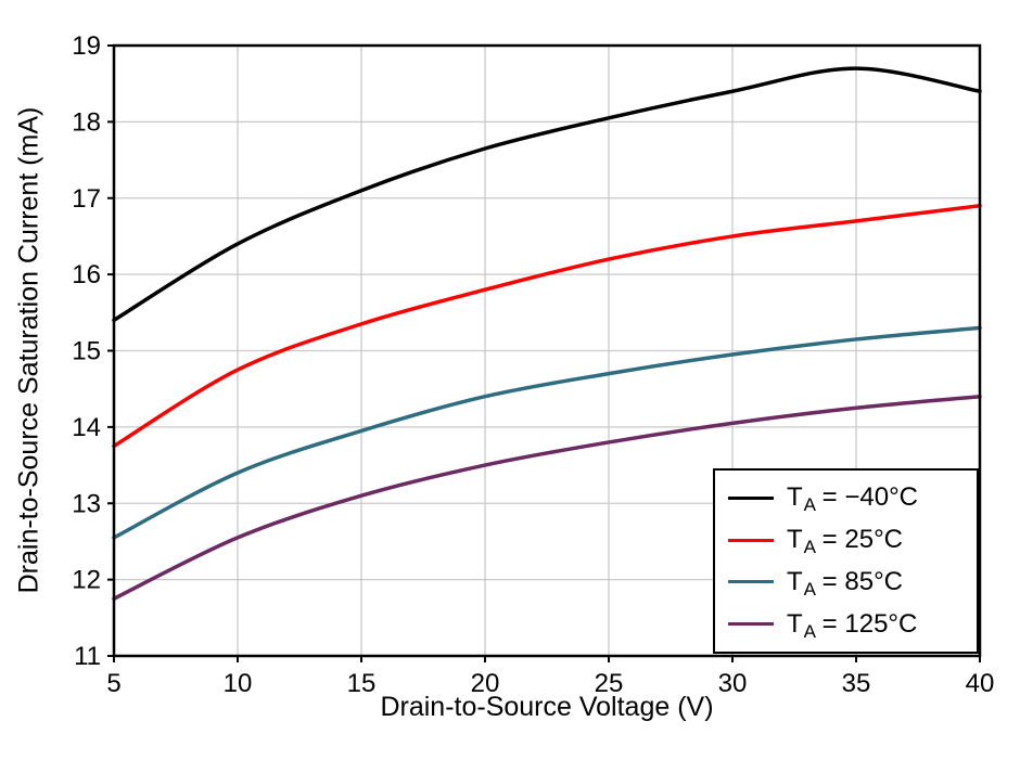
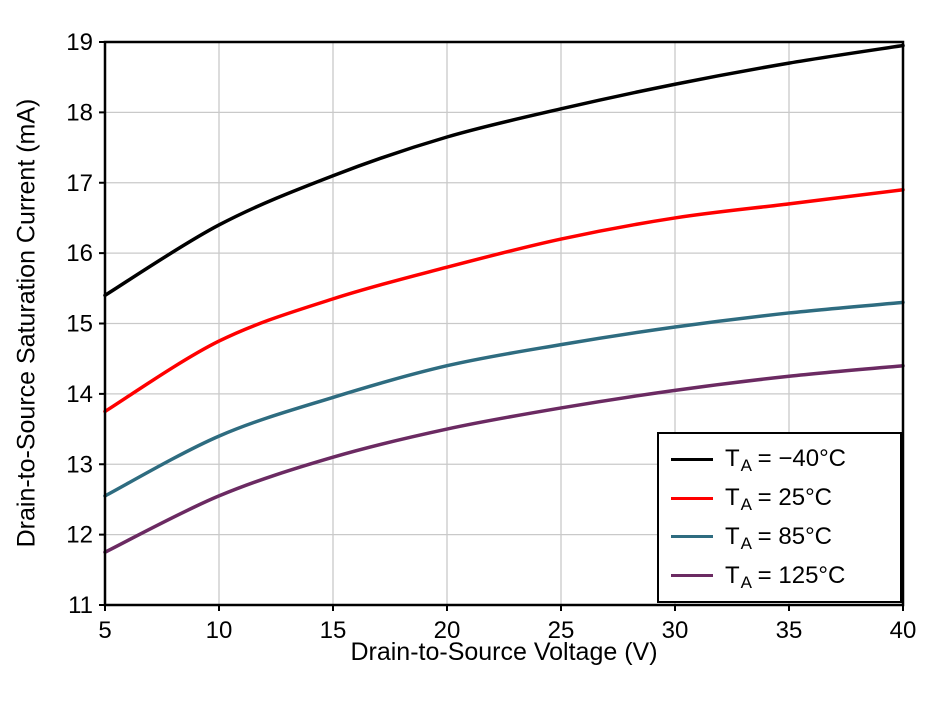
TA = −40°C/40: 18.4 -> 18.9
